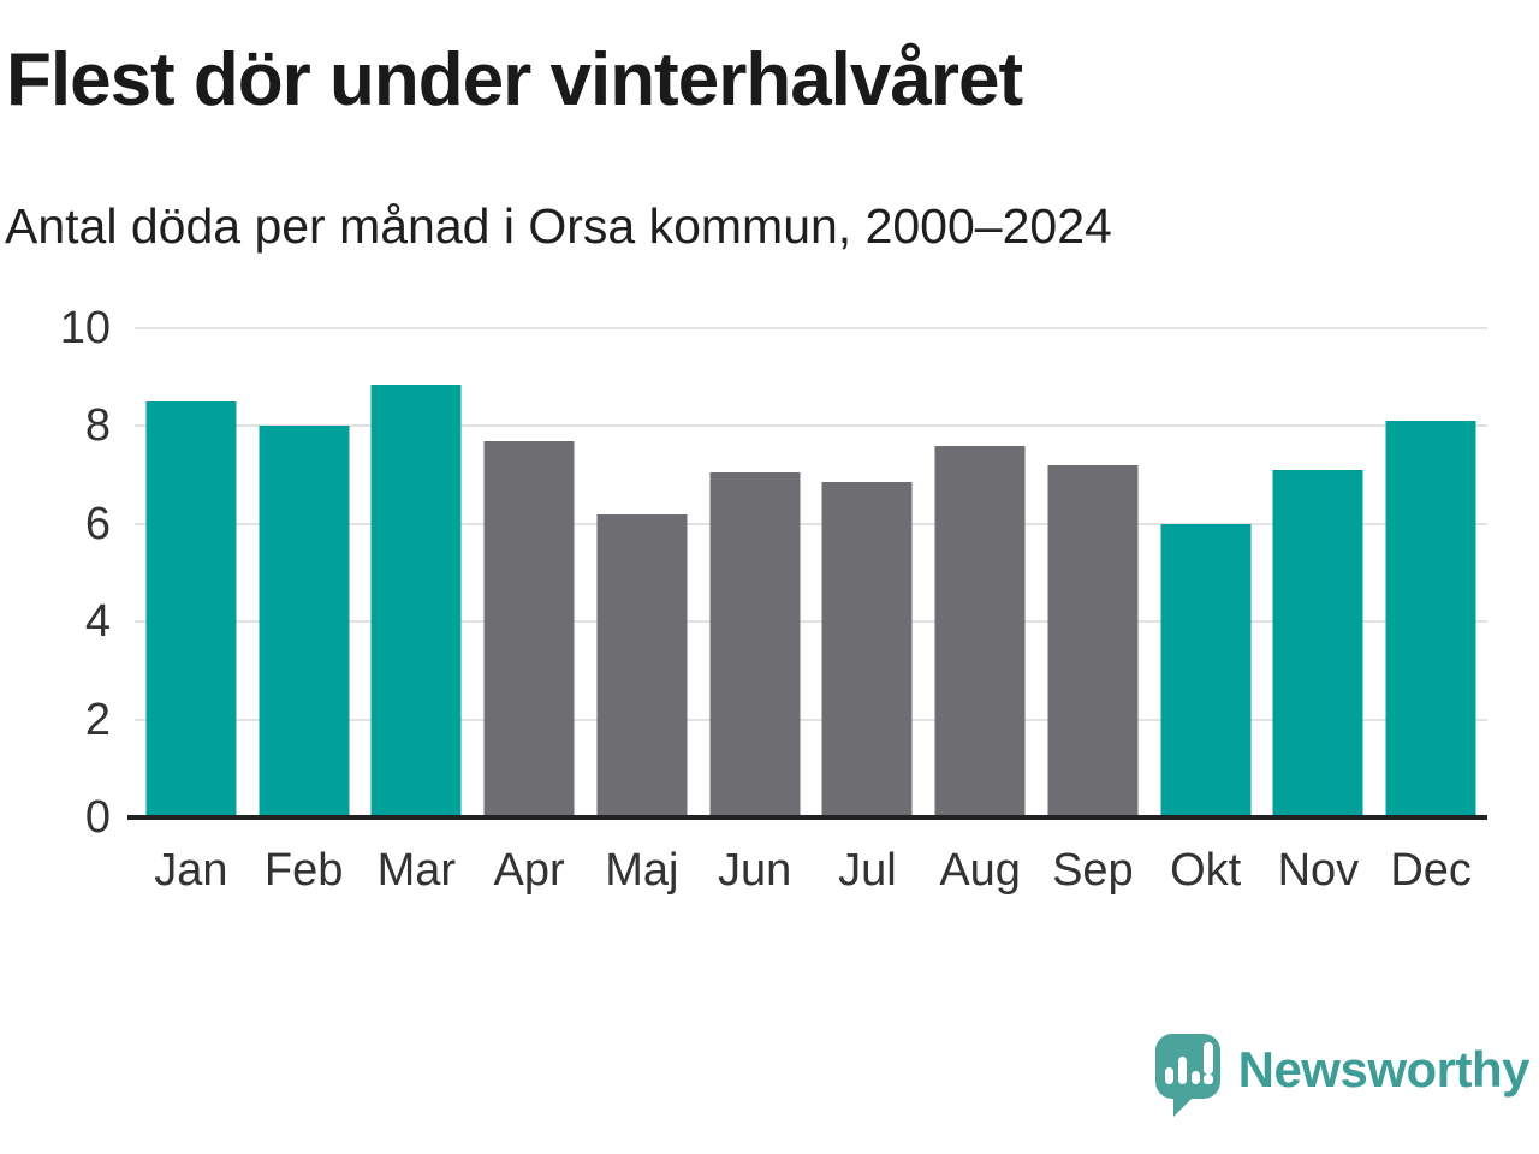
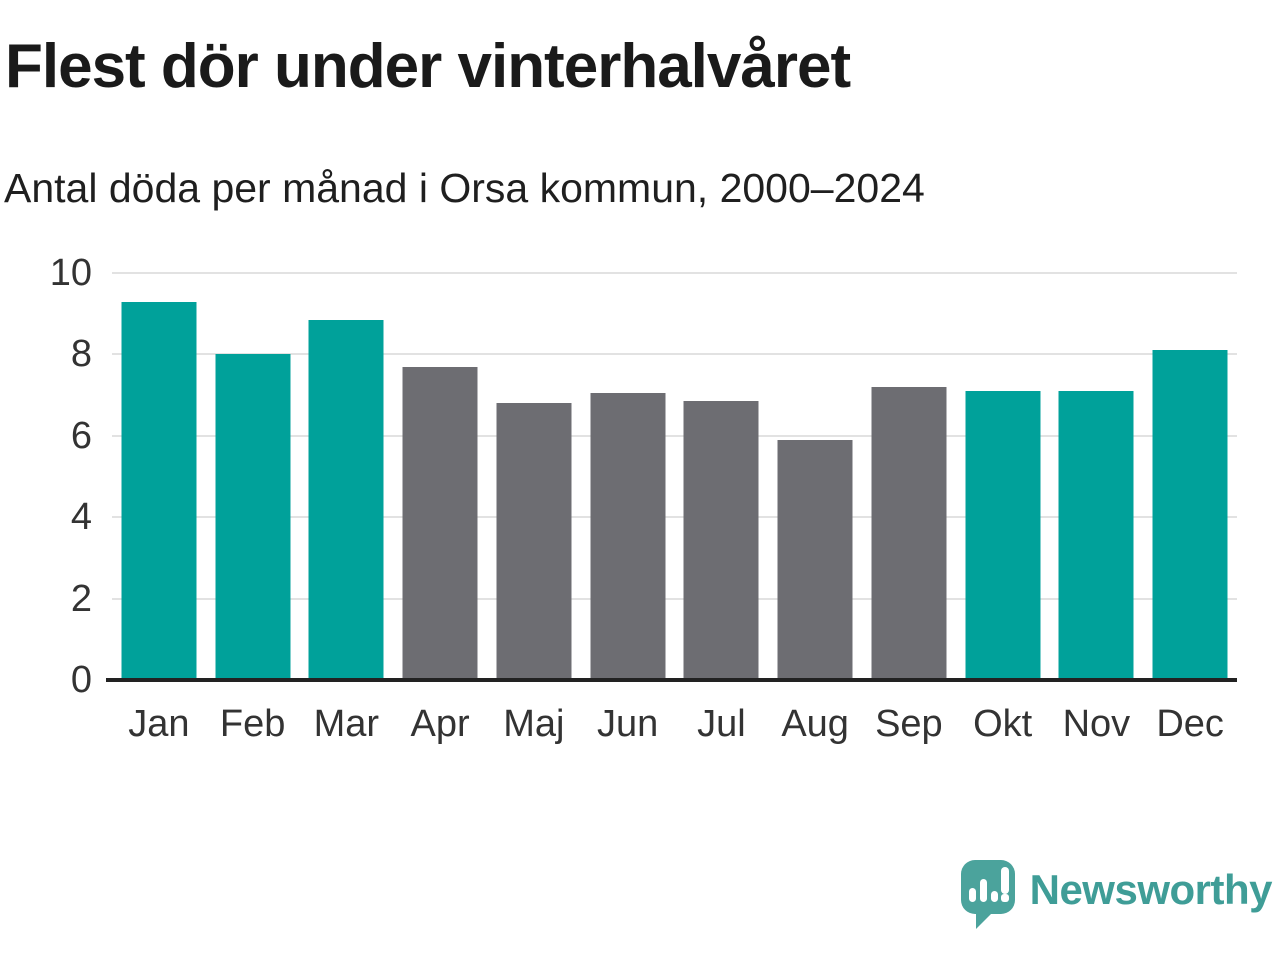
Jan: 8.5 -> 9.3
Maj: 6.2 -> 6.8
Aug: 7.6 -> 5.9
Okt: 6.0 -> 7.1
